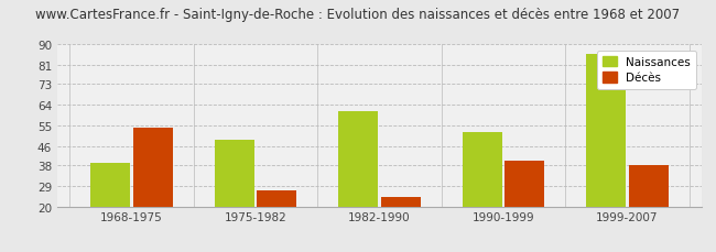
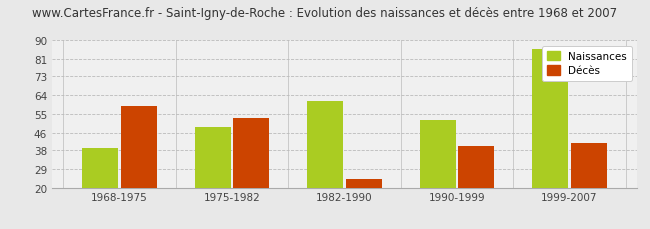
Décès/1968-1975: 54 -> 59
Décès/1975-1982: 27 -> 53
Décès/1999-2007: 38 -> 41
